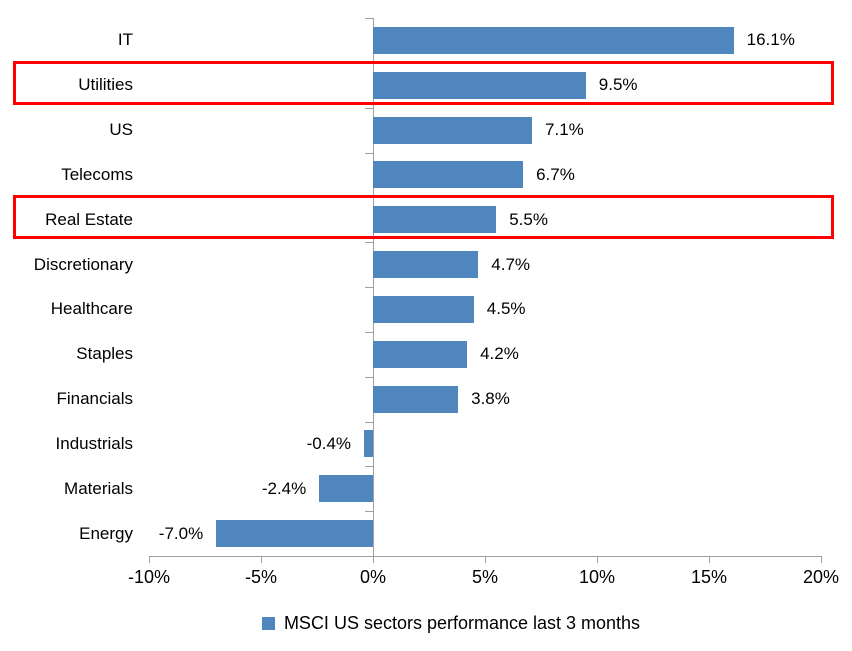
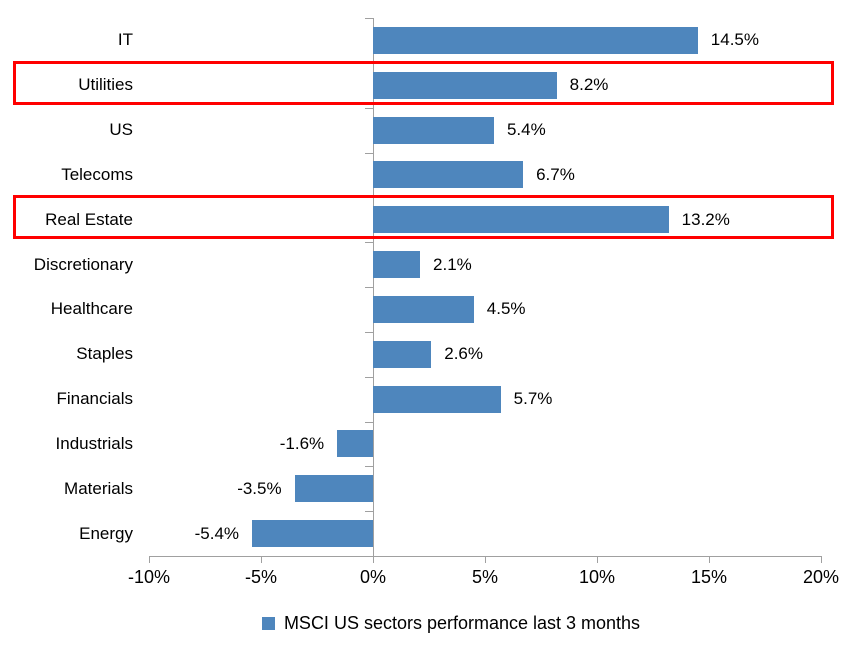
IT: 16.1% -> 14.5%
Utilities: 9.5% -> 8.2%
US: 7.1% -> 5.4%
Real Estate: 5.5% -> 13.2%
Discretionary: 4.7% -> 2.1%
Staples: 4.2% -> 2.6%
Financials: 3.8% -> 5.7%
Industrials: -0.4% -> -1.6%
Materials: -2.4% -> -3.5%
Energy: -7.0% -> -5.4%
